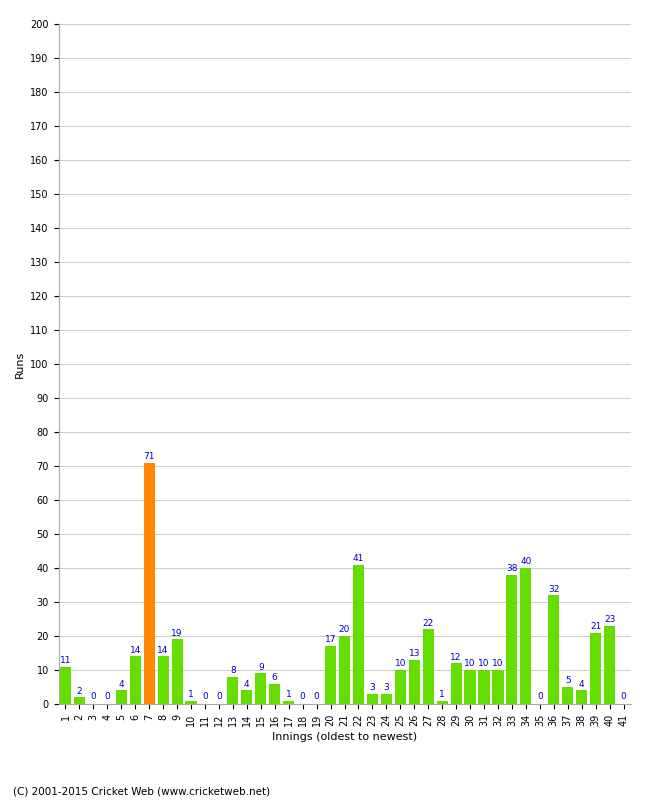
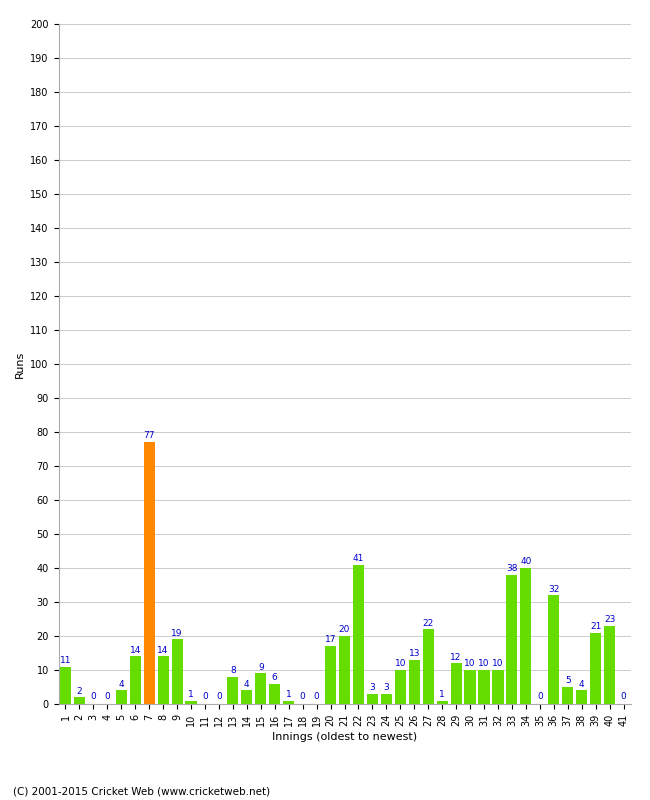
7: 71 -> 77
